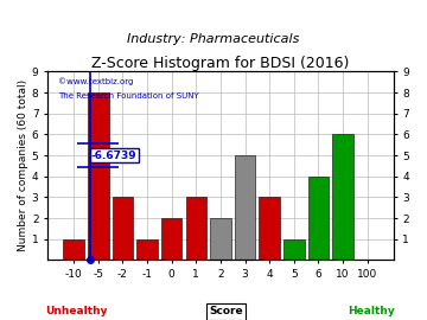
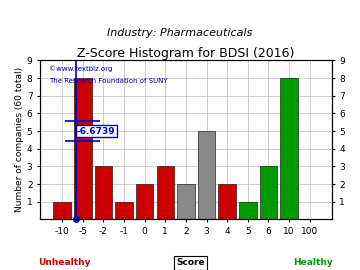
4: 3 -> 2
6: 4 -> 3
10: 6 -> 8
